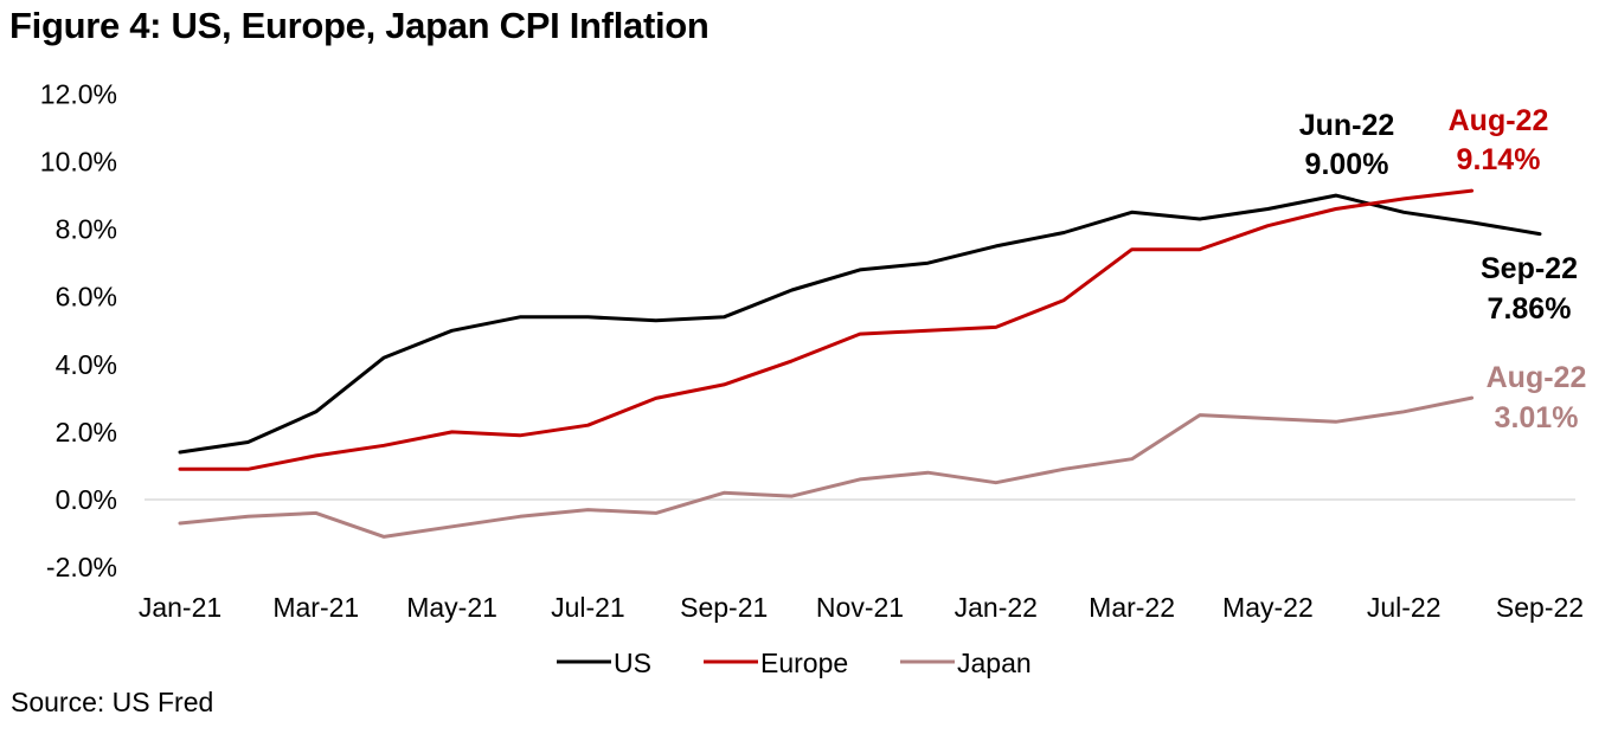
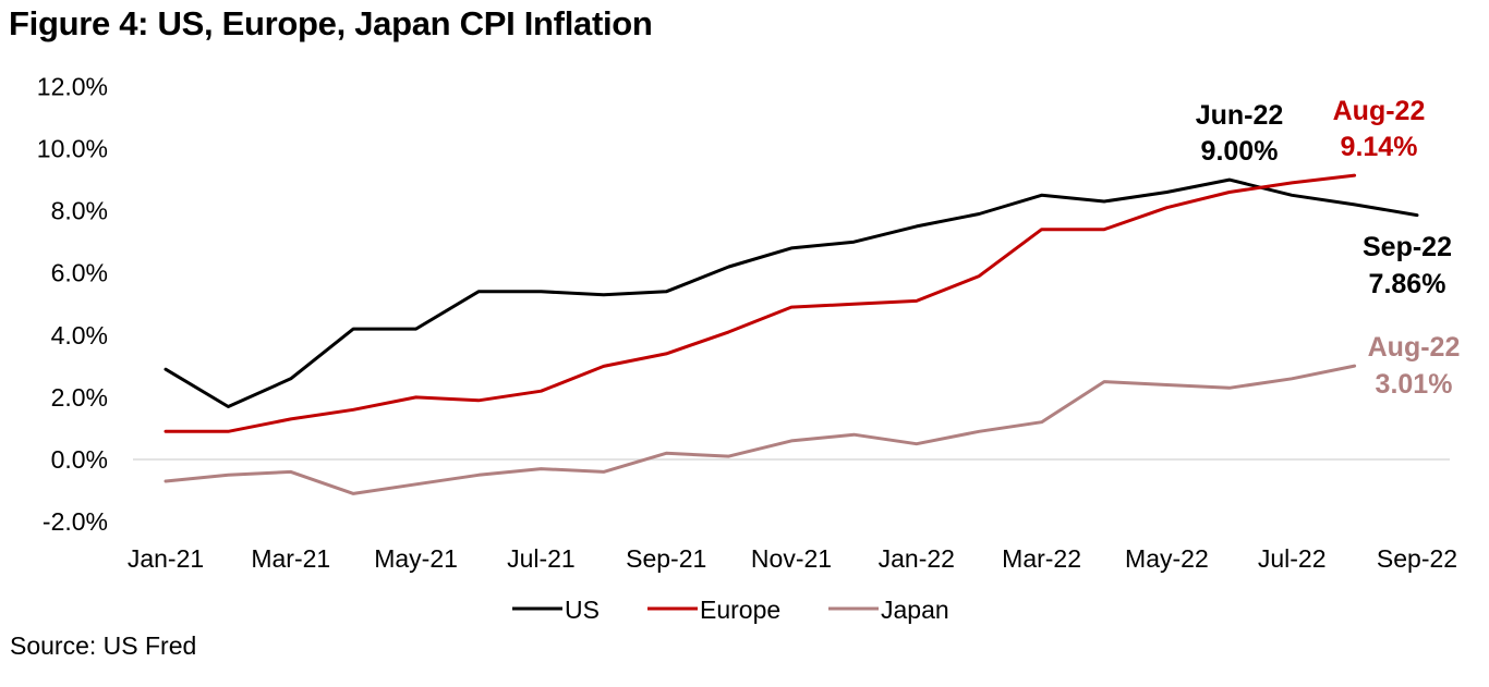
US/Jan-21: 1.4% -> 2.9%
US/May-21: 5.0% -> 4.2%
